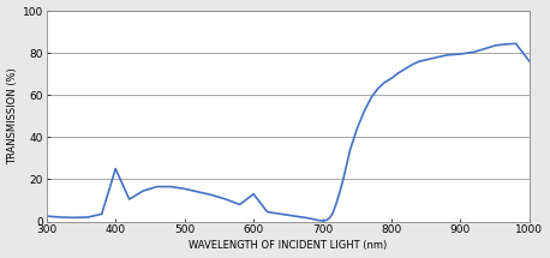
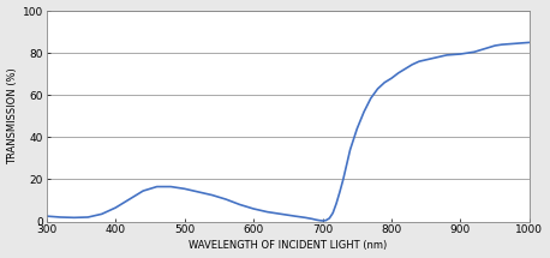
400: 25 -> 6
600: 13 -> 6
1000: 76 -> 85
